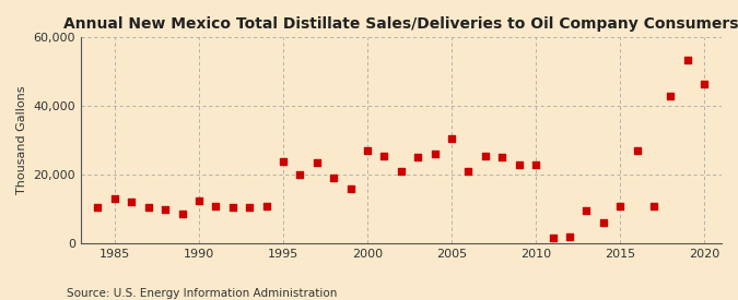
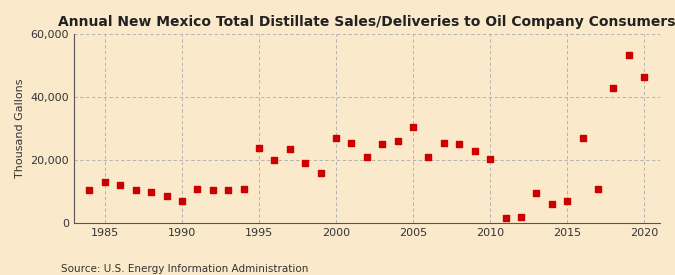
1990: 12,500 -> 7,000
2010: 23,000 -> 20,500
2015: 11,000 -> 7,000
